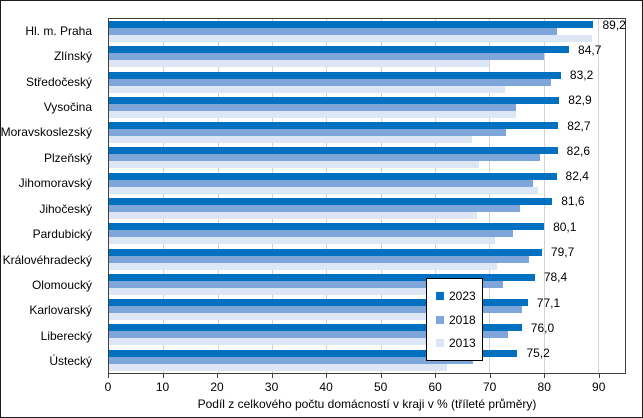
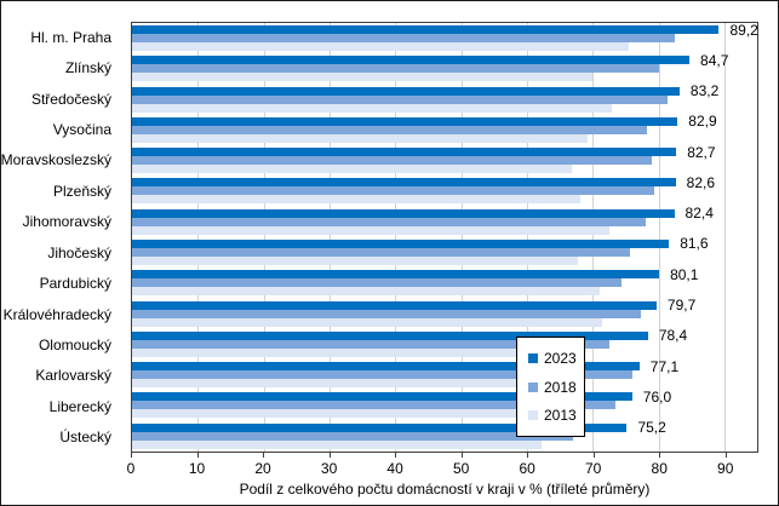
2013/Hl. m. Praha: 89 -> 76
2018/Vysočina: 75 -> 78
2013/Vysočina: 75 -> 69
2018/Moravskoslezský: 73 -> 79
2013/Jihomoravský: 79 -> 73
